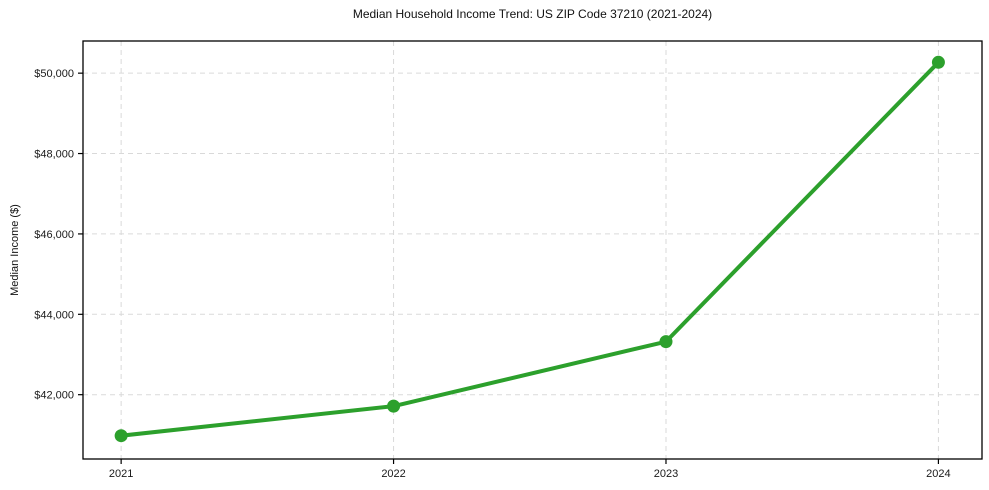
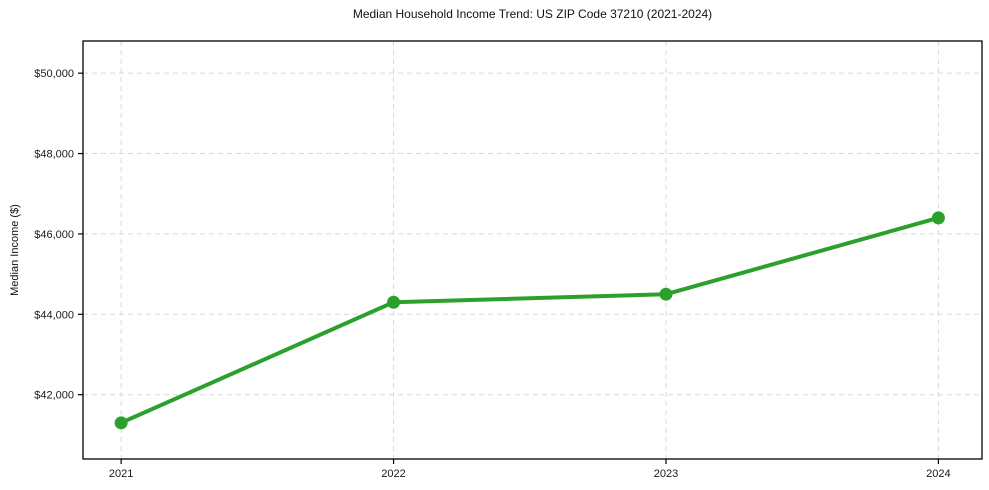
2021: $41000 -> $41300
2022: $41700 -> $44300
2023: $43300 -> $44500
2024: $50300 -> $46400
